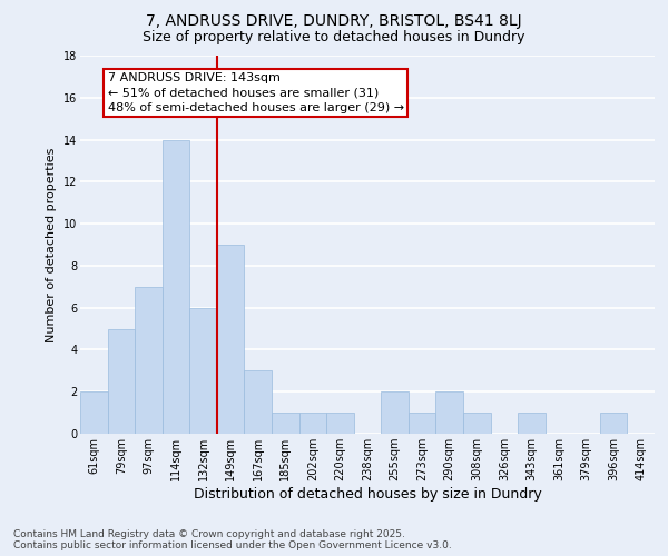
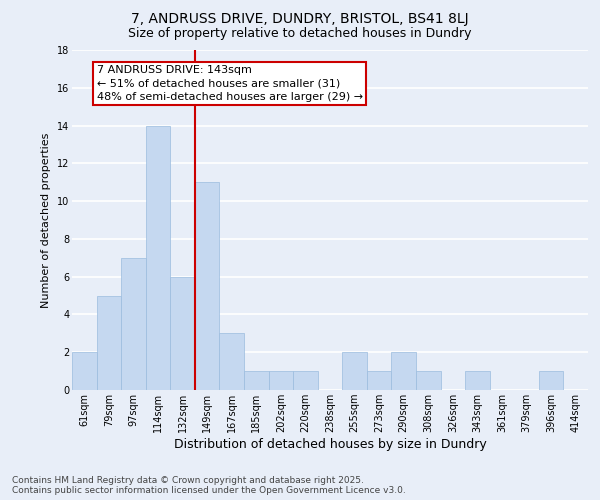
149sqm: 9 -> 11
